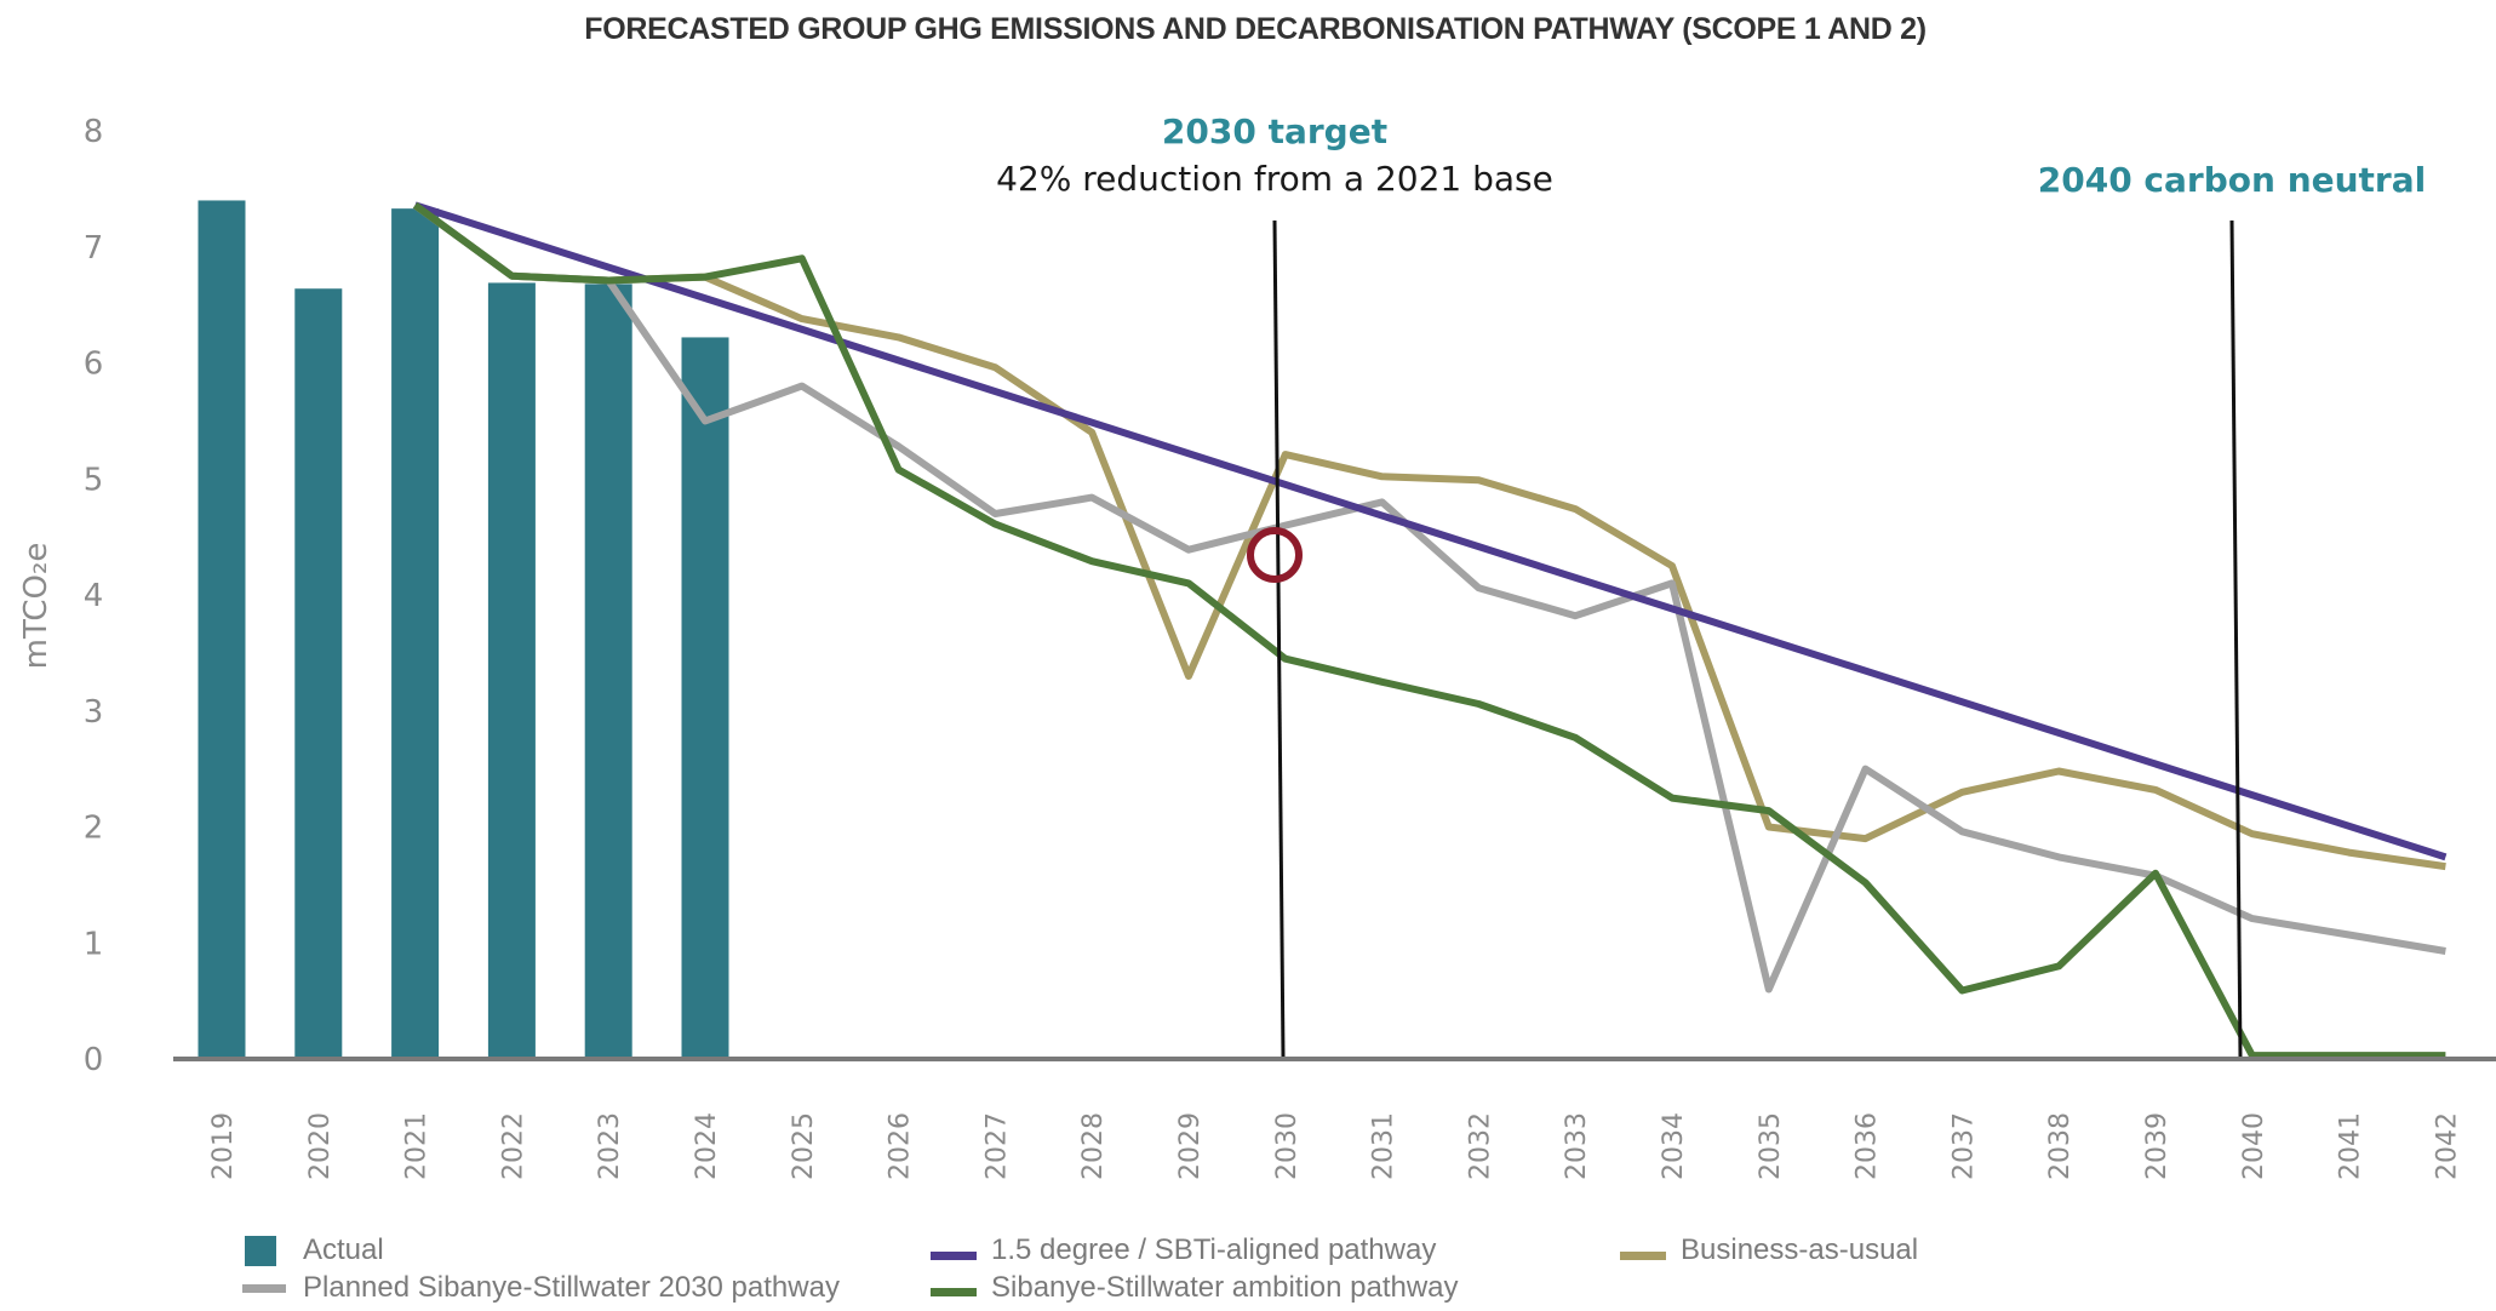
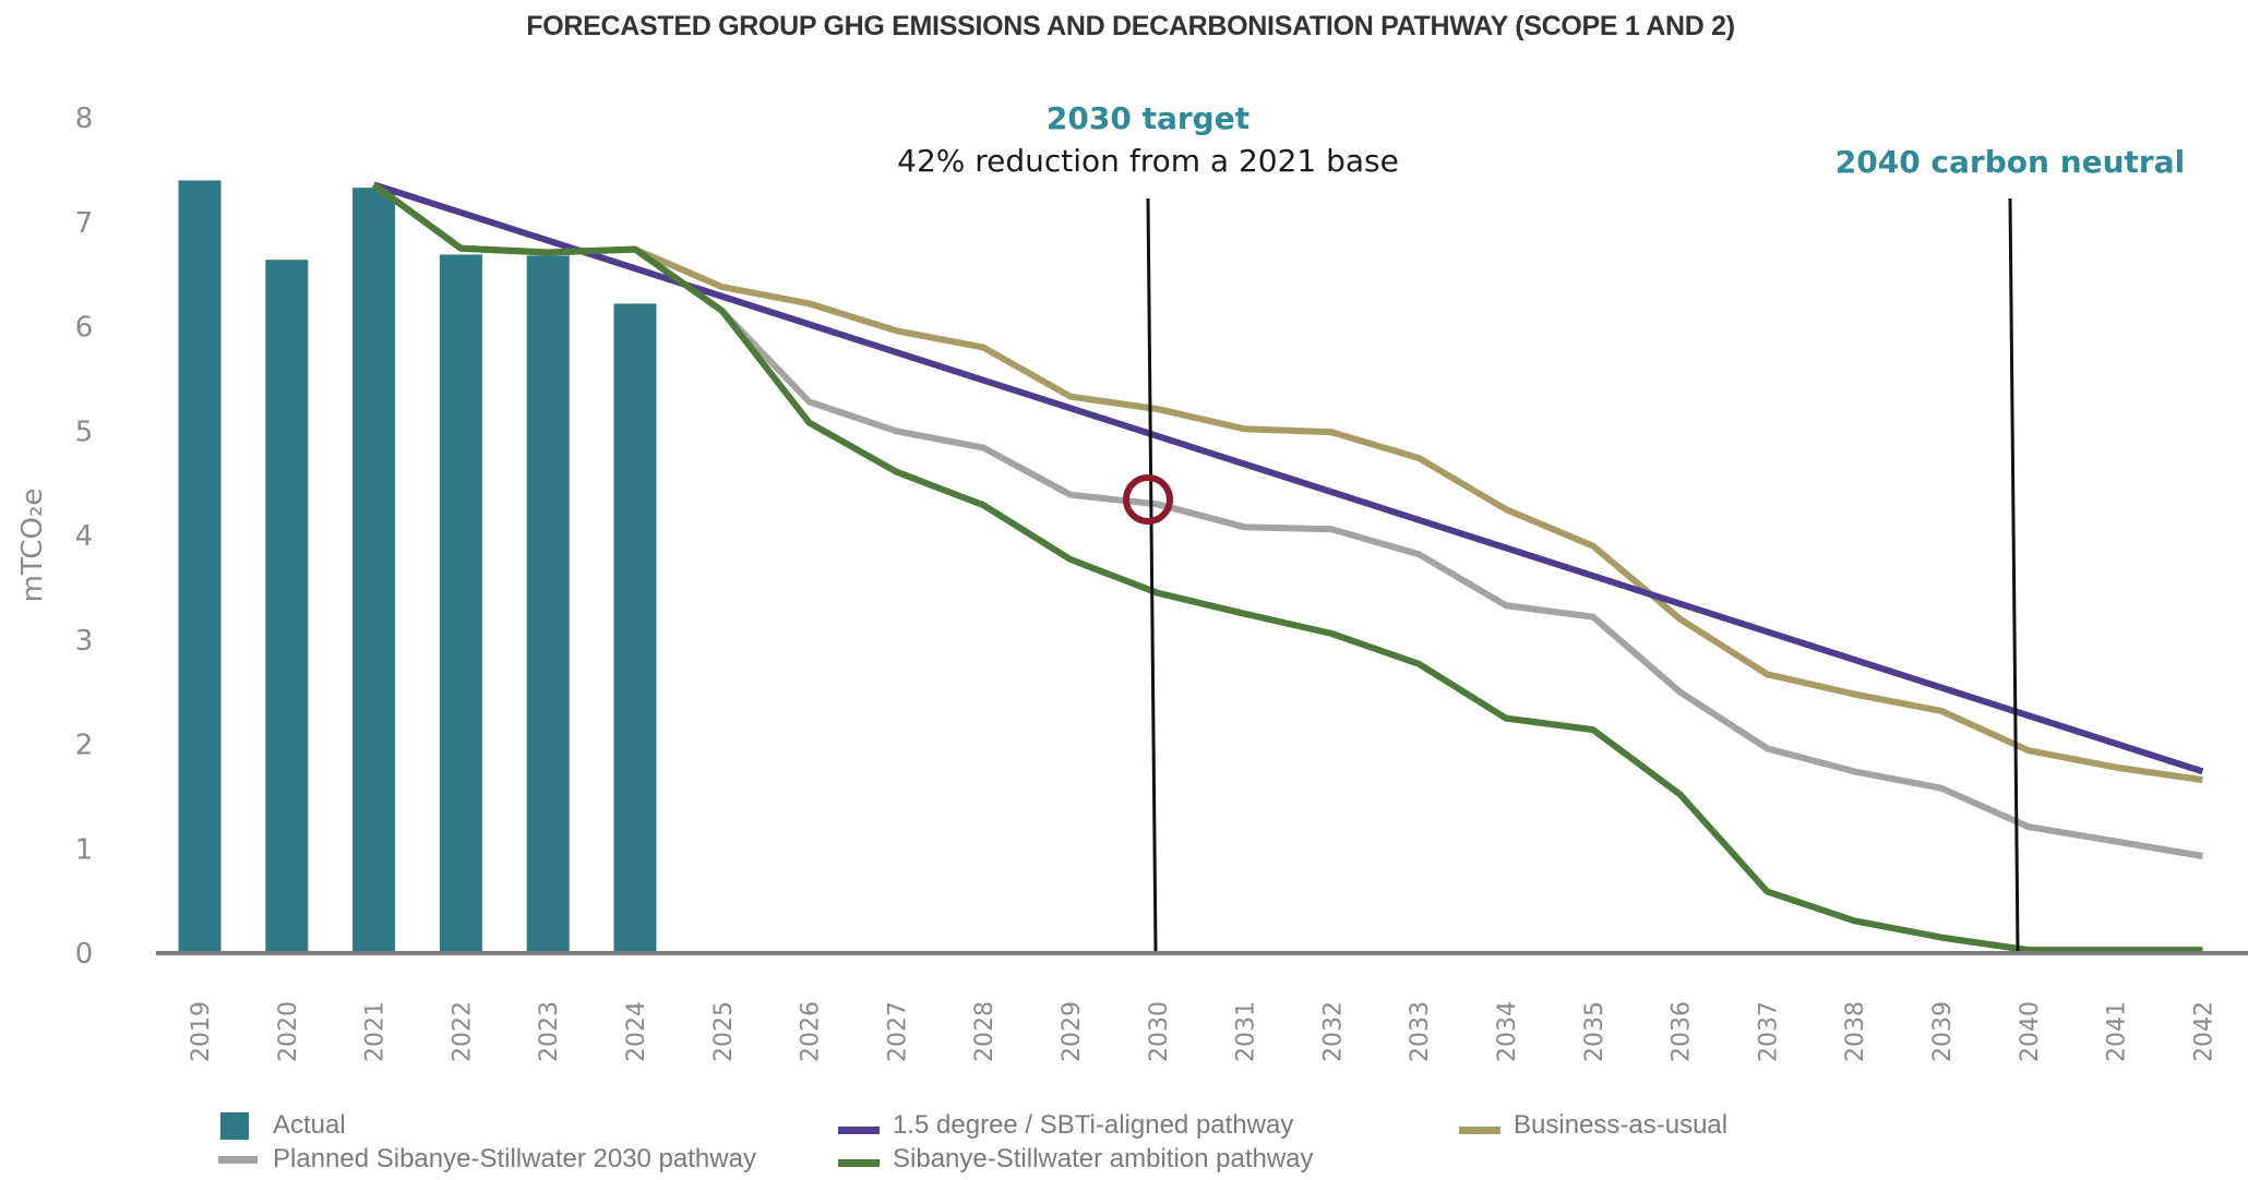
Planned Sibanye-Stillwater 2030 pathway/2024: 5.5 -> 6.7
1.5 degree / SBTi-aligned pathway/2024: 7.1 -> 6.6
Planned Sibanye-Stillwater 2030 pathway/2025: 5.8 -> 6.2
1.5 degree / SBTi-aligned pathway/2025: 5.3 -> 6.3
Sibanye-Stillwater ambition pathway/2025: 6.9 -> 6.2
Planned Sibanye-Stillwater 2030 pathway/2027: 4.7 -> 5.0
Business-as-usual/2028: 5.4 -> 5.8
Business-as-usual/2029: 3.3 -> 5.3
Sibanye-Stillwater ambition pathway/2029: 4.1 -> 3.8
Planned Sibanye-Stillwater 2030 pathway/2030: 4.6 -> 4.3
Planned Sibanye-Stillwater 2030 pathway/2031: 4.8 -> 4.1
Planned Sibanye-Stillwater 2030 pathway/2034: 4.1 -> 3.3
Business-as-usual/2035: 2.0 -> 3.9
Planned Sibanye-Stillwater 2030 pathway/2035: 0.6 -> 3.2
Business-as-usual/2036: 1.9 -> 3.2
Business-as-usual/2037: 2.3 -> 2.7
Sibanye-Stillwater ambition pathway/2038: 0.8 -> 0.3
Sibanye-Stillwater ambition pathway/2039: 1.6 -> 0.1
